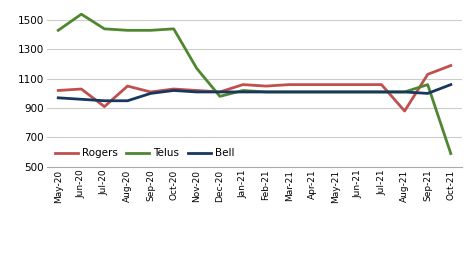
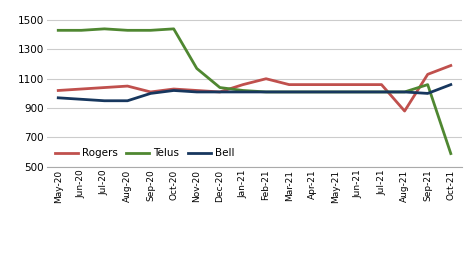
Telus/Jun-20: 1540 -> 1430
Rogers/Jul-20: 910 -> 1040
Telus/Dec-20: 980 -> 1040
Rogers/Feb-21: 1050 -> 1100
